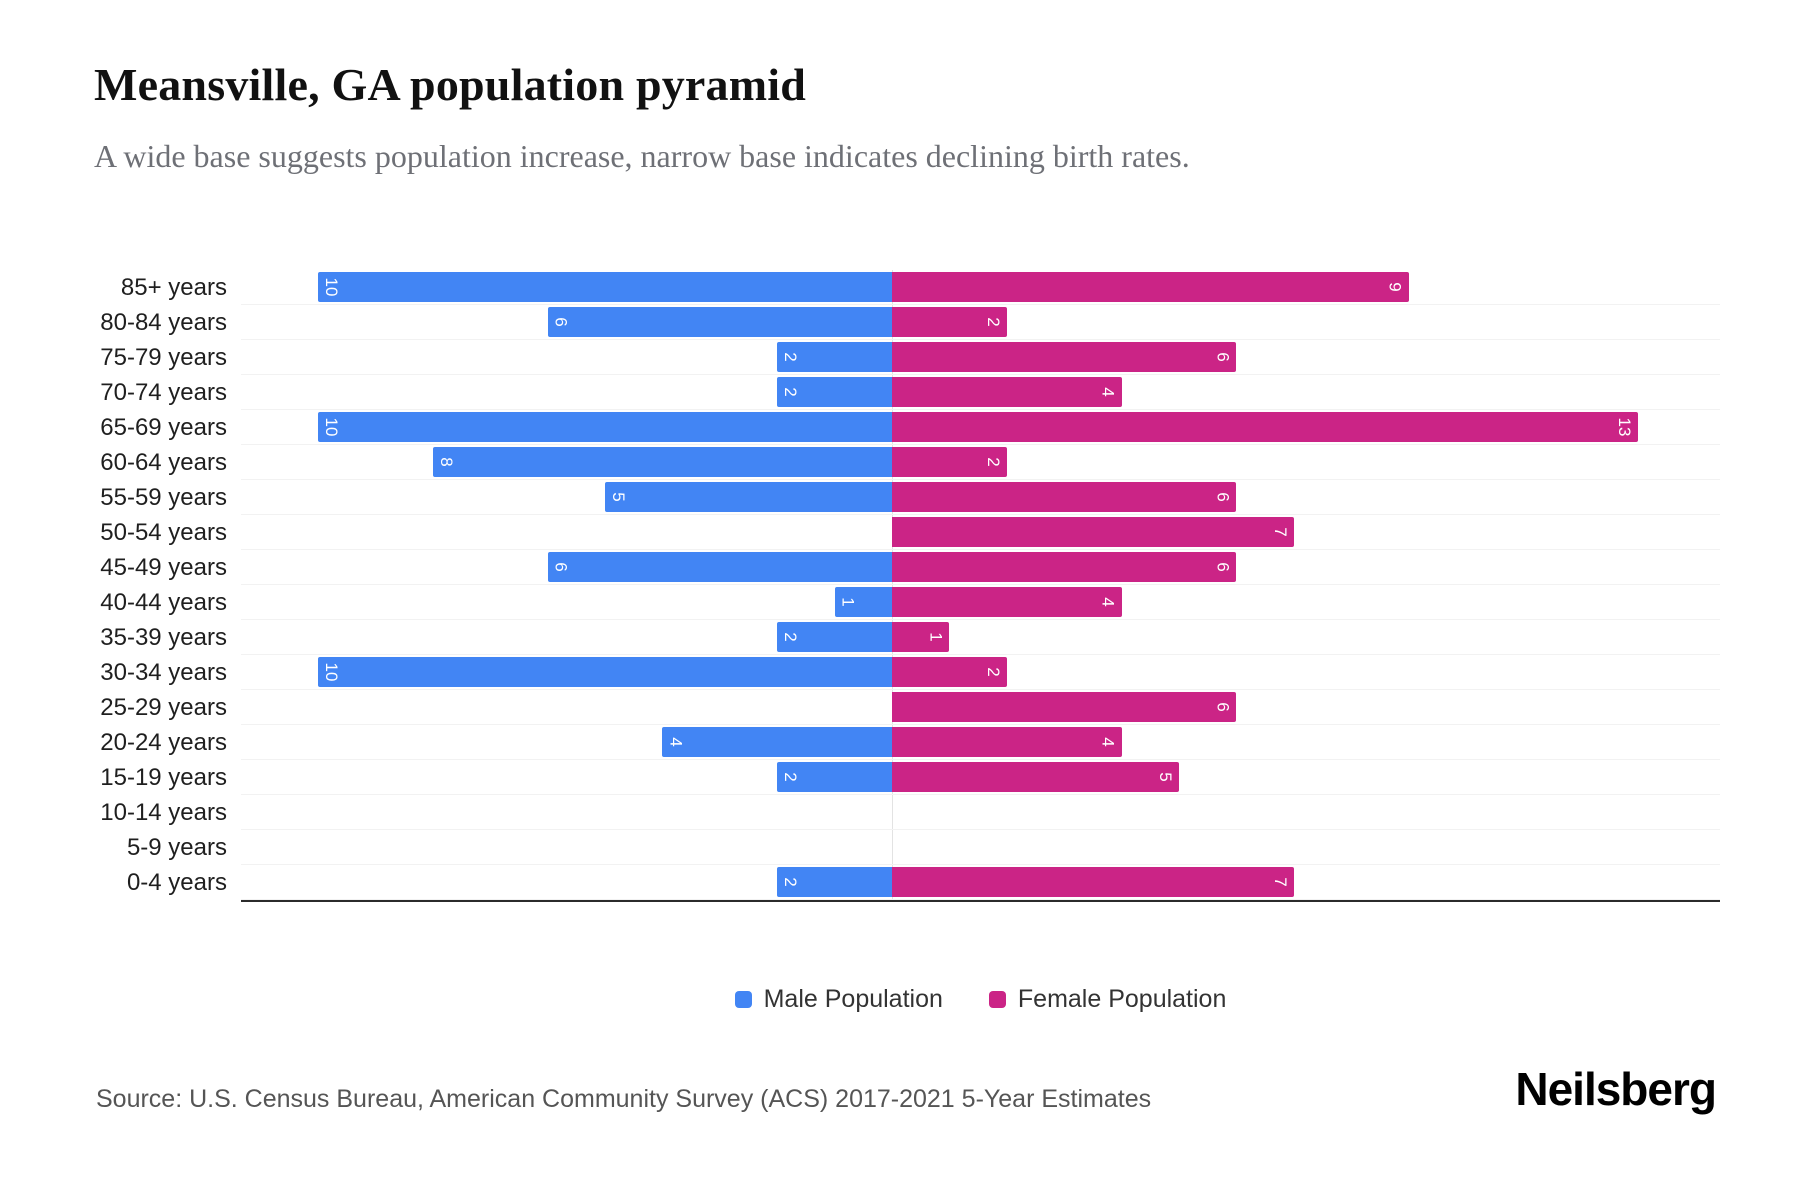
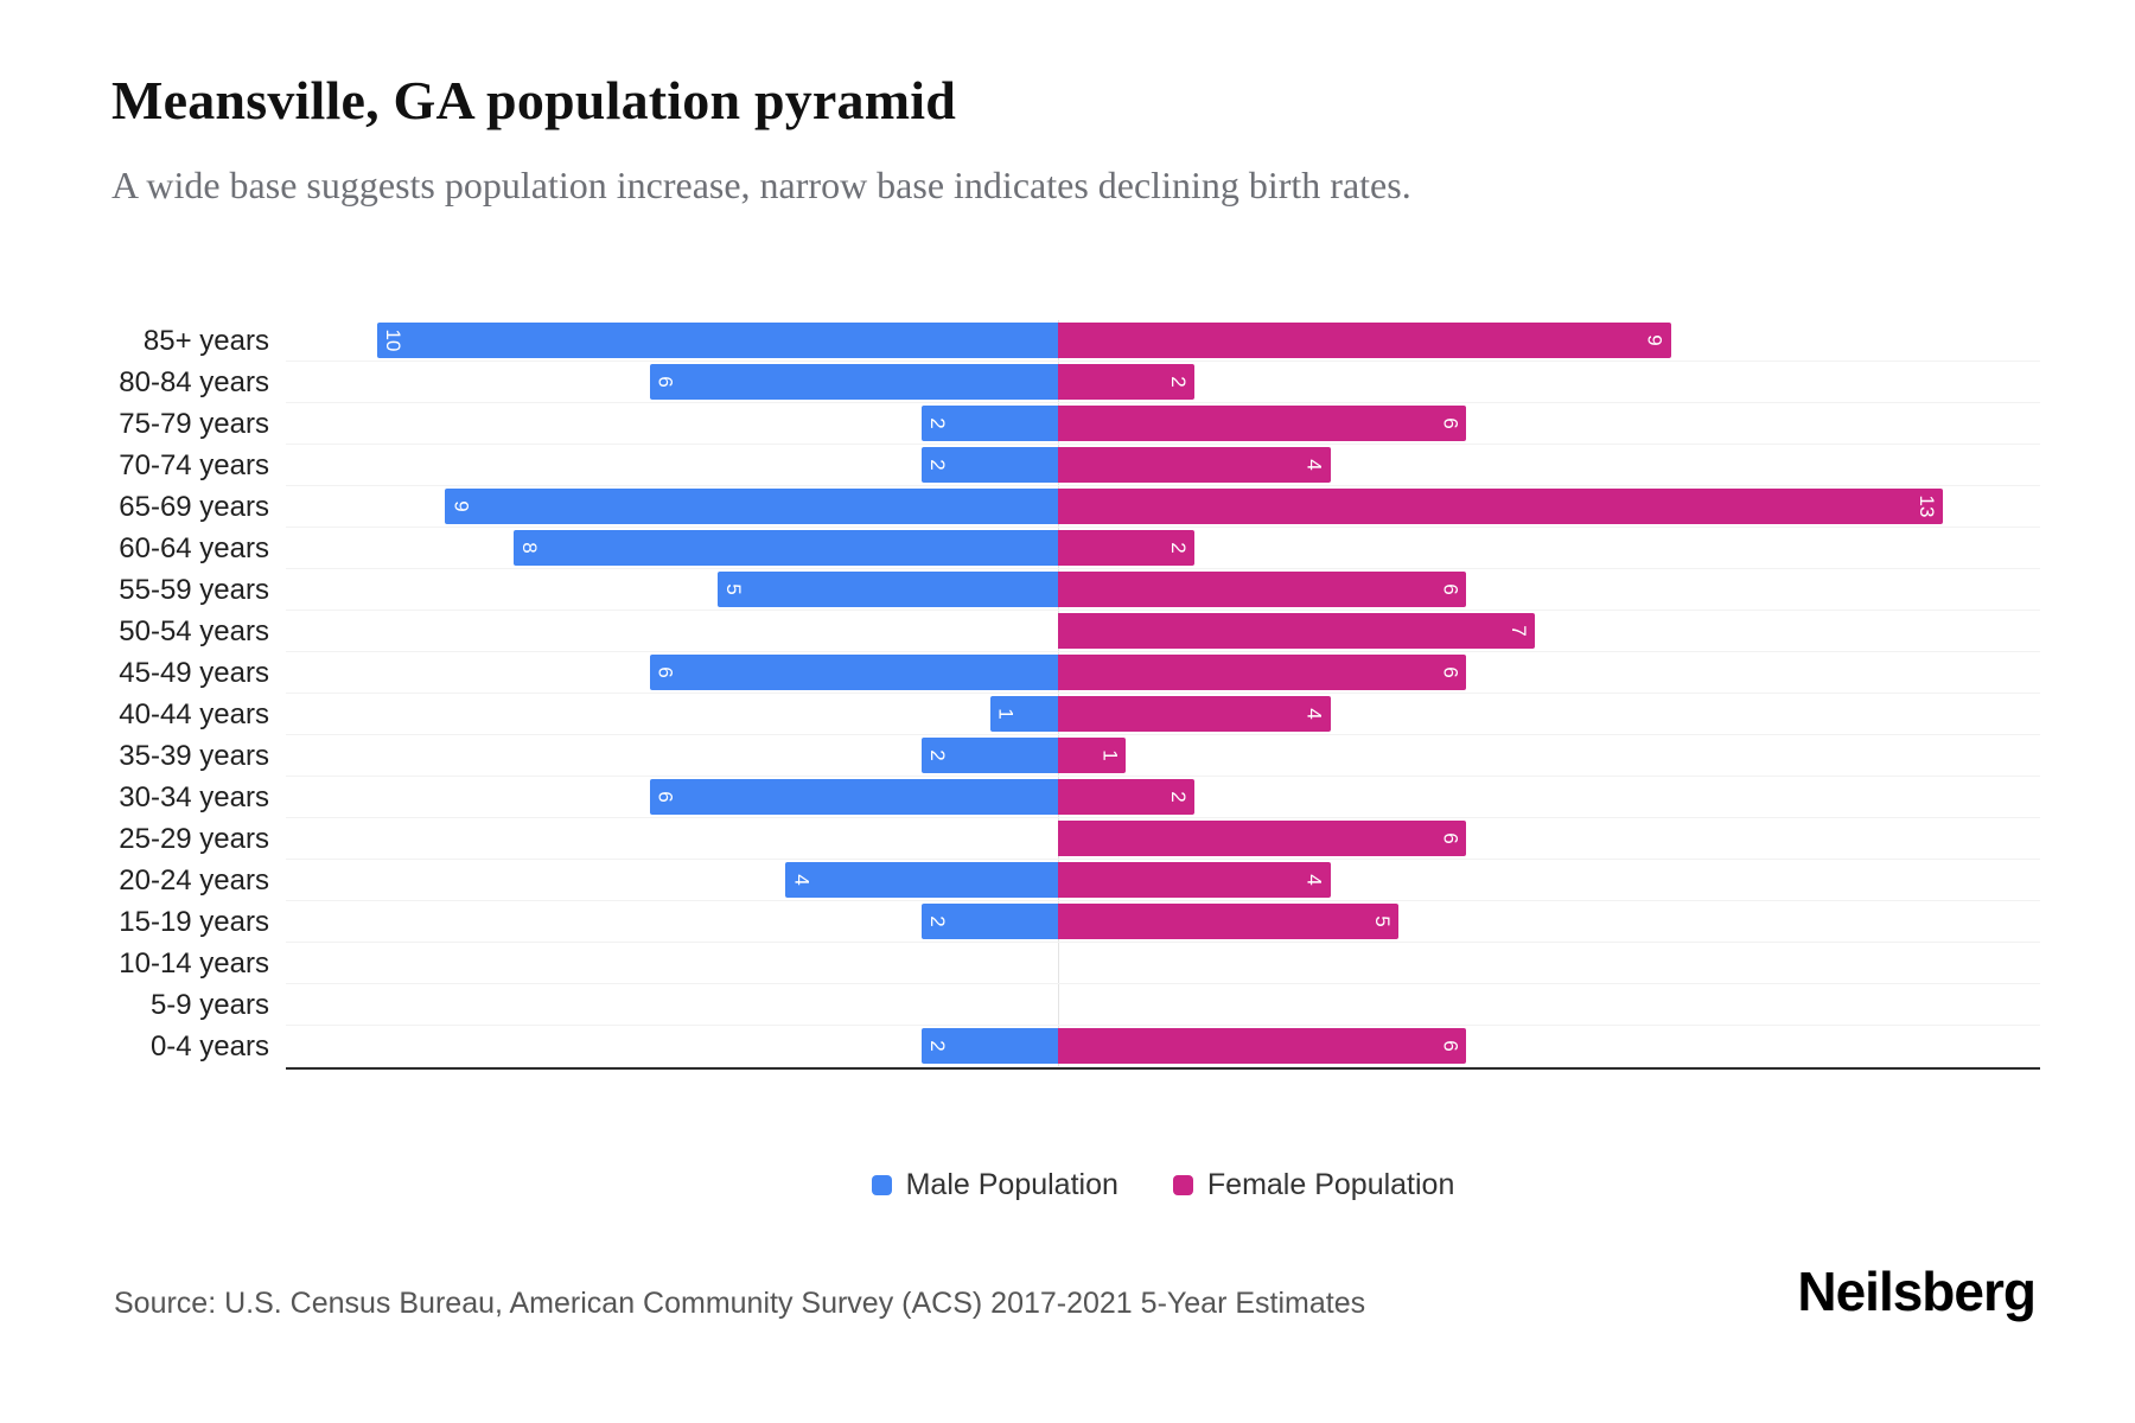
Male Population/65-69 years: 10 -> 9
Male Population/30-34 years: 10 -> 6
Female Population/0-4 years: 7 -> 6
